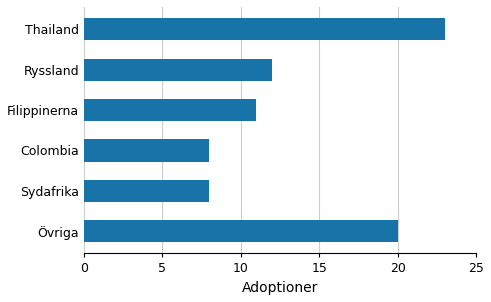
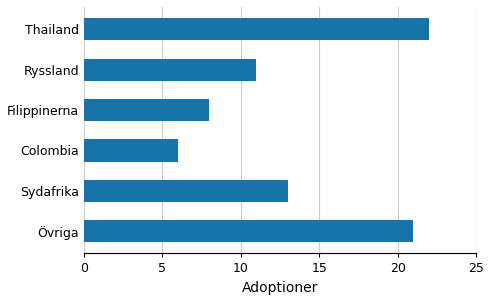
Thailand: 23 -> 22
Ryssland: 12 -> 11
Filippinerna: 11 -> 8
Colombia: 8 -> 6
Sydafrika: 8 -> 13
Övriga: 20 -> 21
